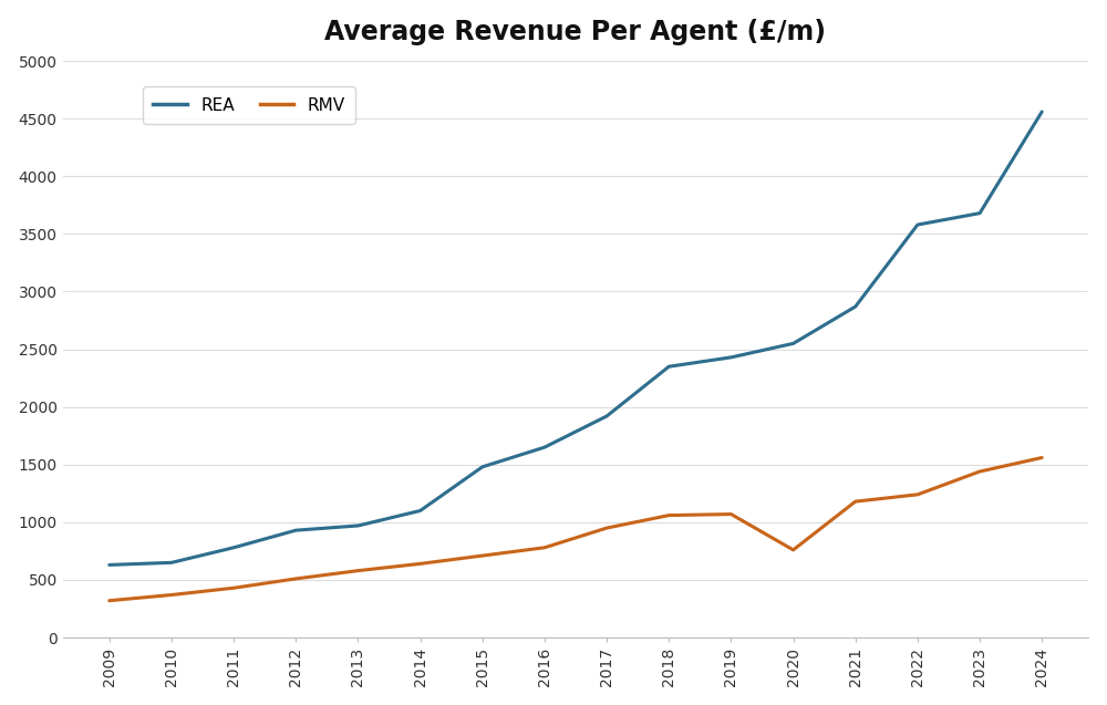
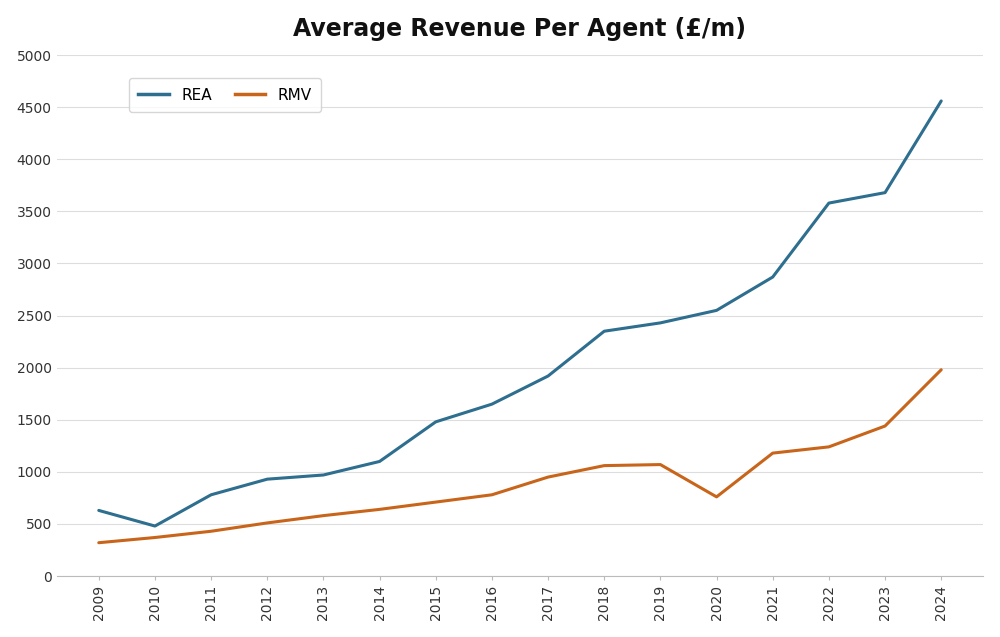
REA/2010: 650 -> 480
RMV/2024: 1560 -> 1980
